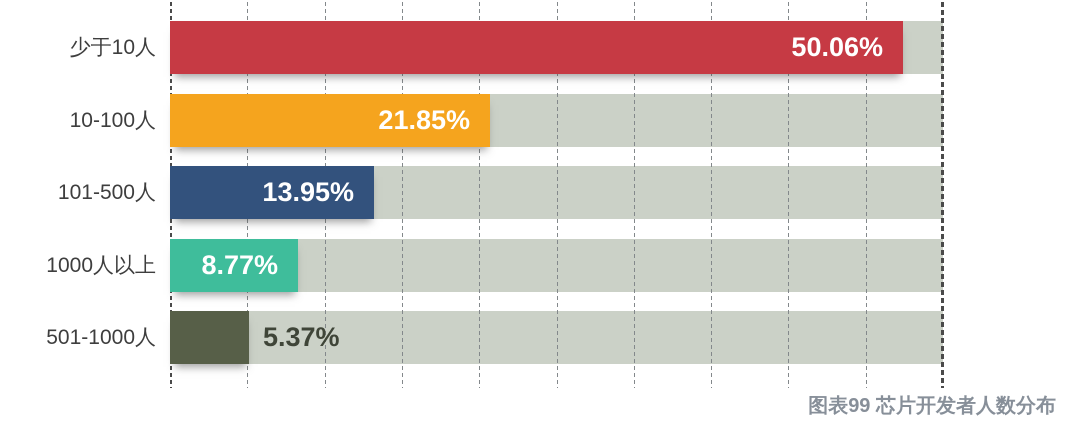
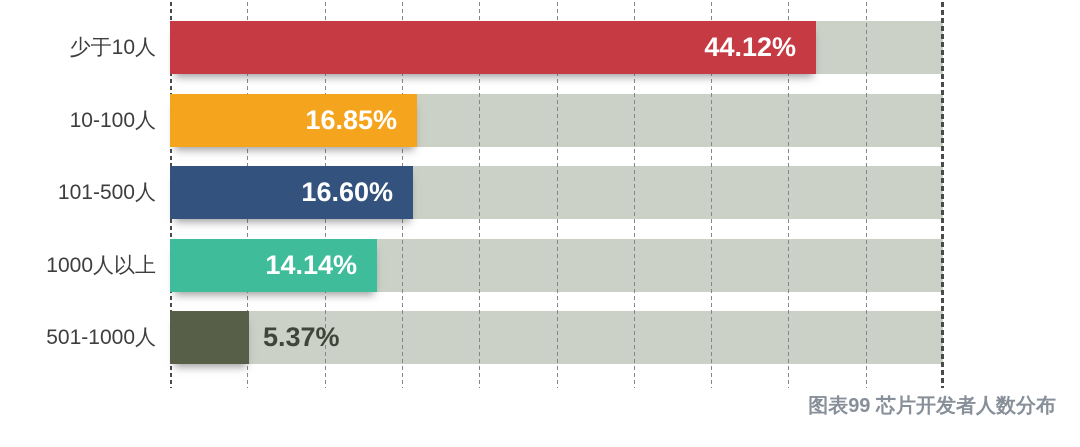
少于10人: 50.06% -> 44.12%
10-100人: 21.85% -> 16.85%
101-500人: 13.95% -> 16.60%
1000人以上: 8.77% -> 14.14%
